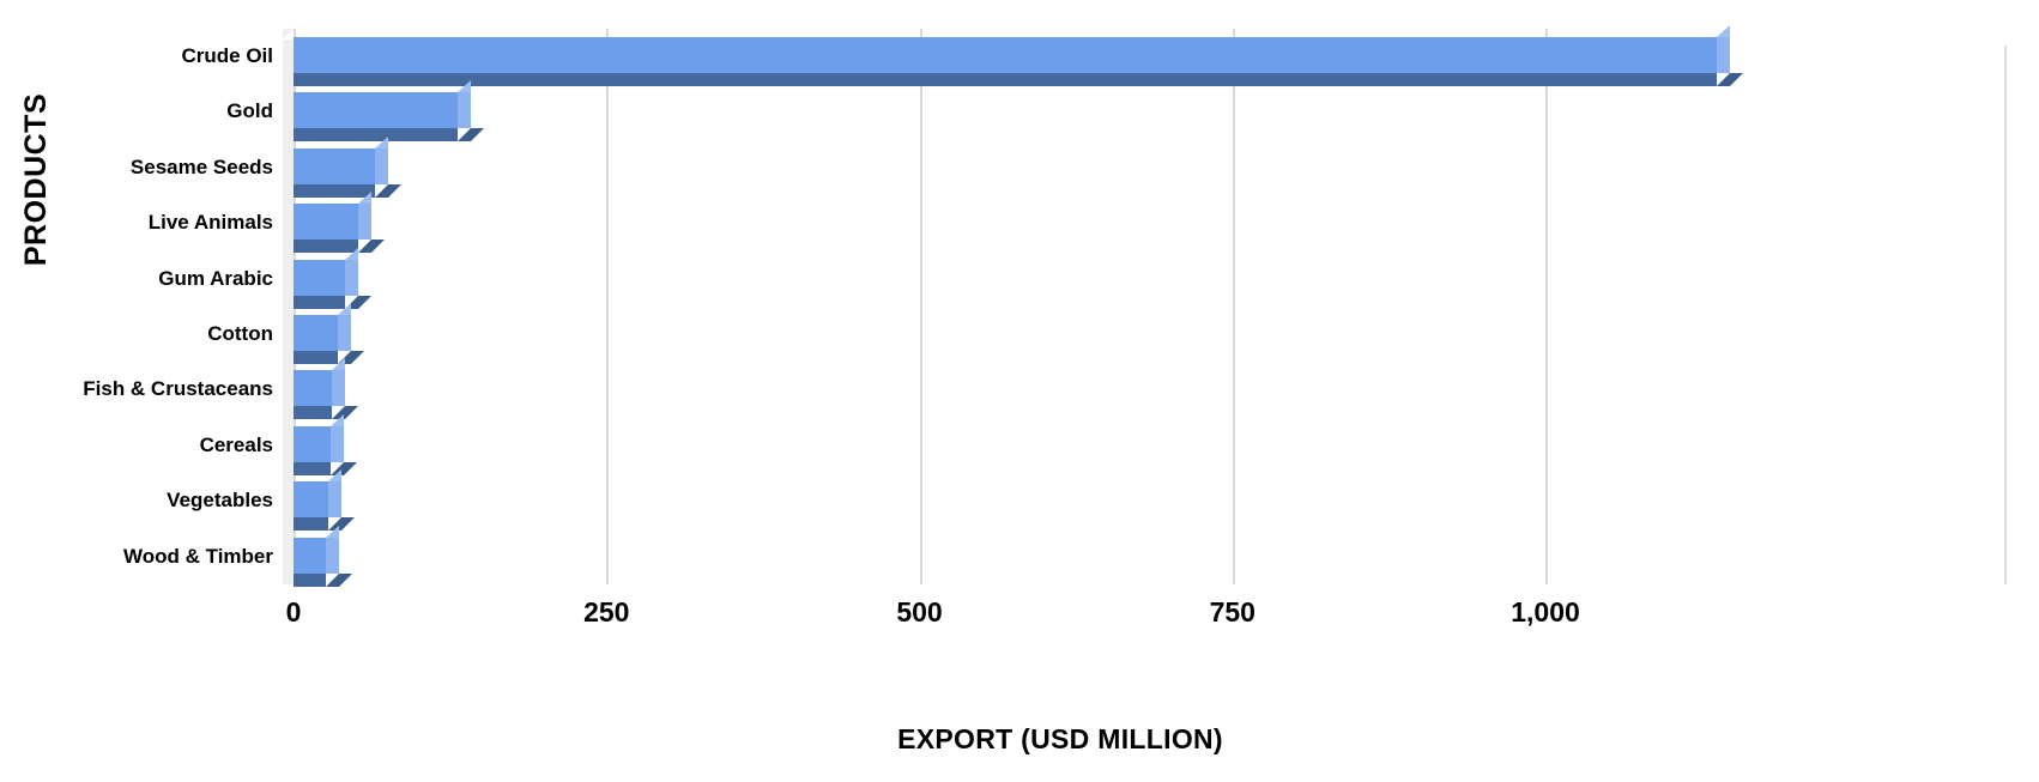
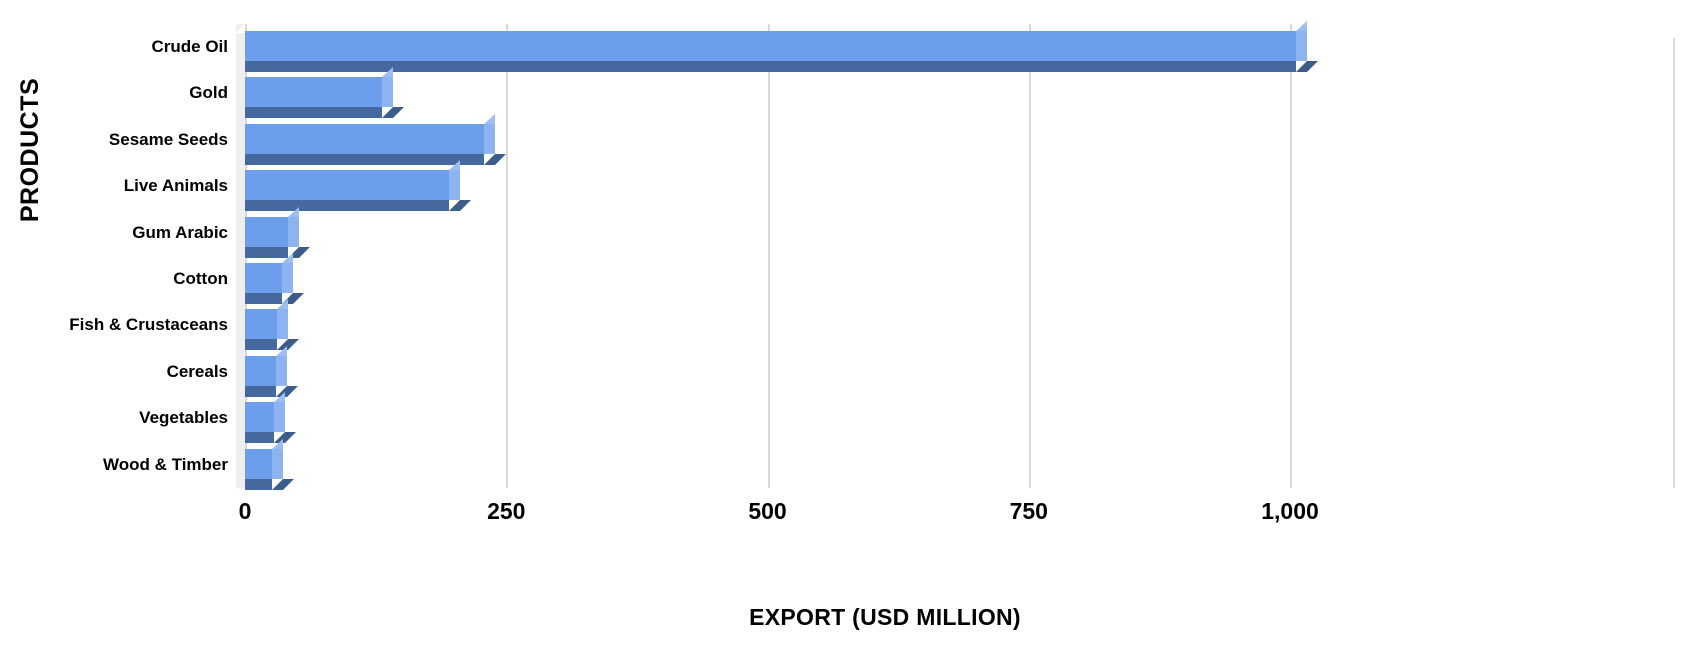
Crude Oil: 1137 -> 1006
Sesame Seeds: 65 -> 229
Live Animals: 52 -> 195
